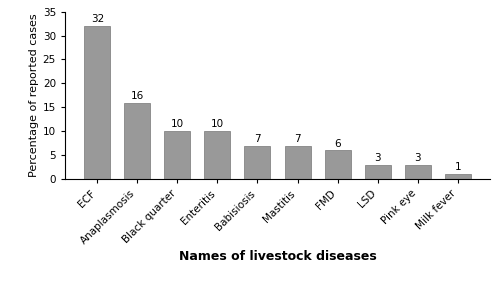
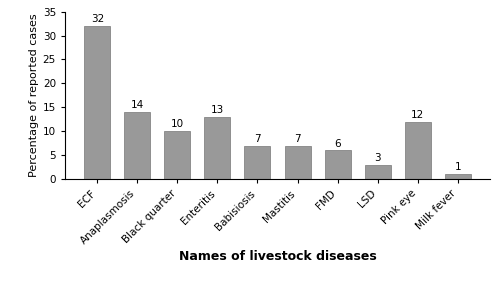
Anaplasmosis: 16 -> 14
Enteritis: 10 -> 13
Pink eye: 3 -> 12
